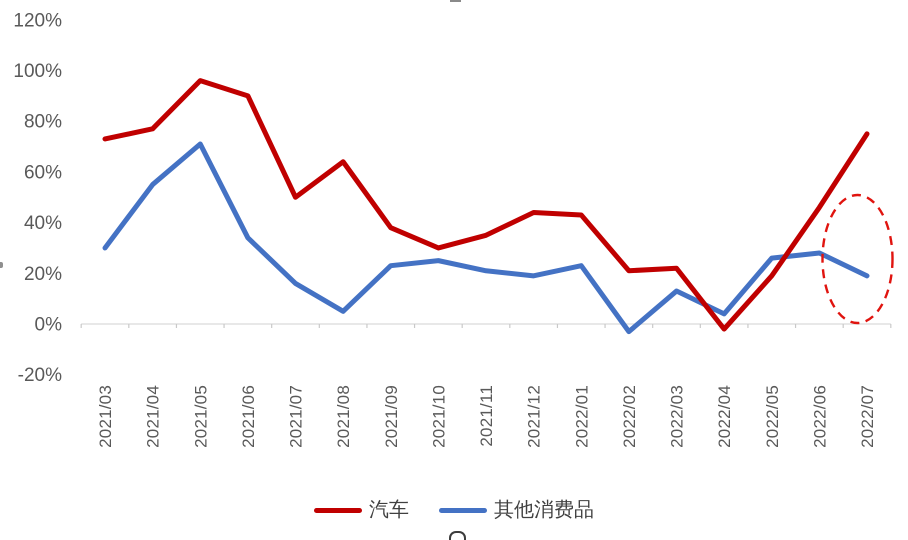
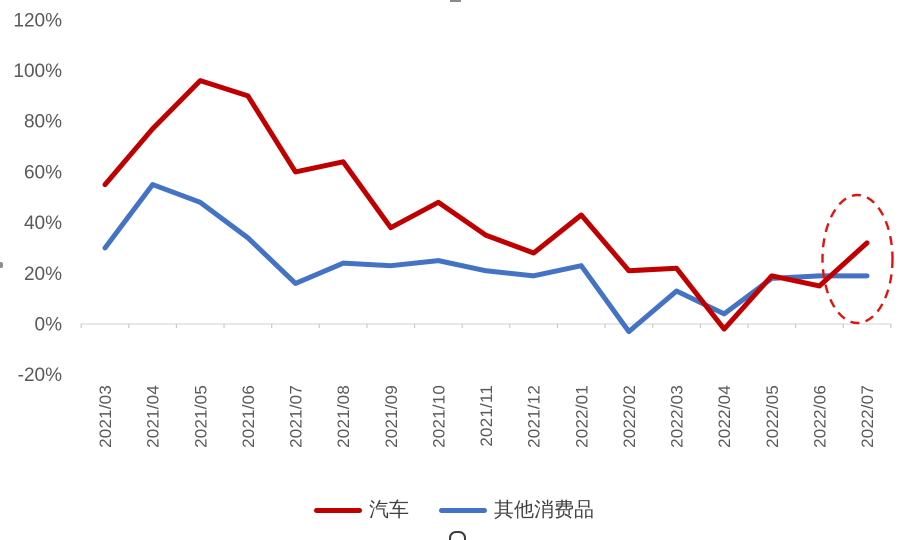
汽车/2021/03: 73% -> 55%
其他消费品/2021/05: 71% -> 48%
汽车/2021/07: 50% -> 60%
其他消费品/2021/08: 5% -> 24%
汽车/2021/10: 30% -> 48%
汽车/2021/12: 44% -> 28%
其他消费品/2022/05: 26% -> 18%
汽车/2022/06: 46% -> 15%
其他消费品/2022/06: 28% -> 19%
汽车/2022/07: 75% -> 32%
